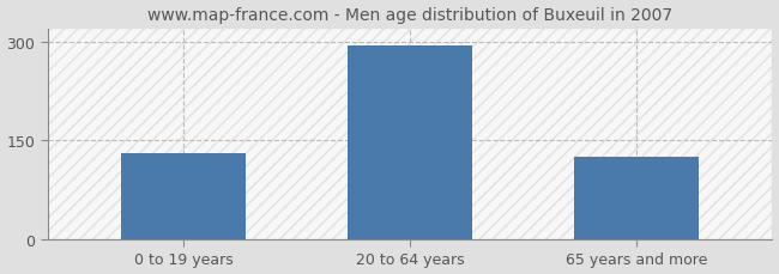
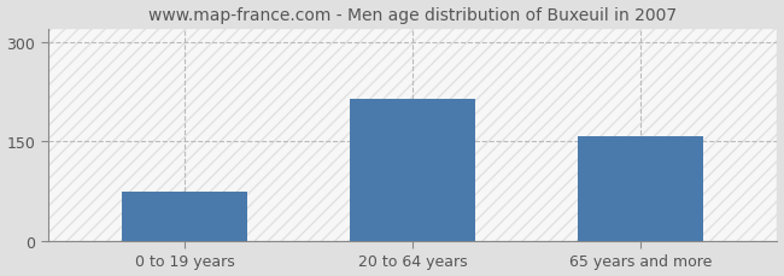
0 to 19 years: 130 -> 74
20 to 64 years: 295 -> 214
65 years and more: 125 -> 158
